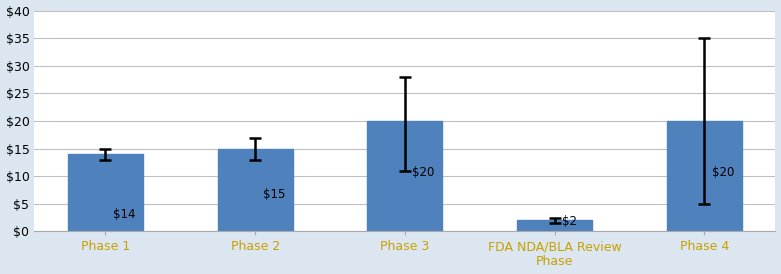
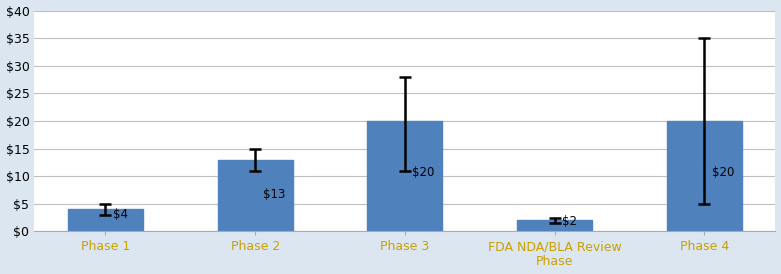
Phase 1: $14 -> $4
Phase 2: $15 -> $13
